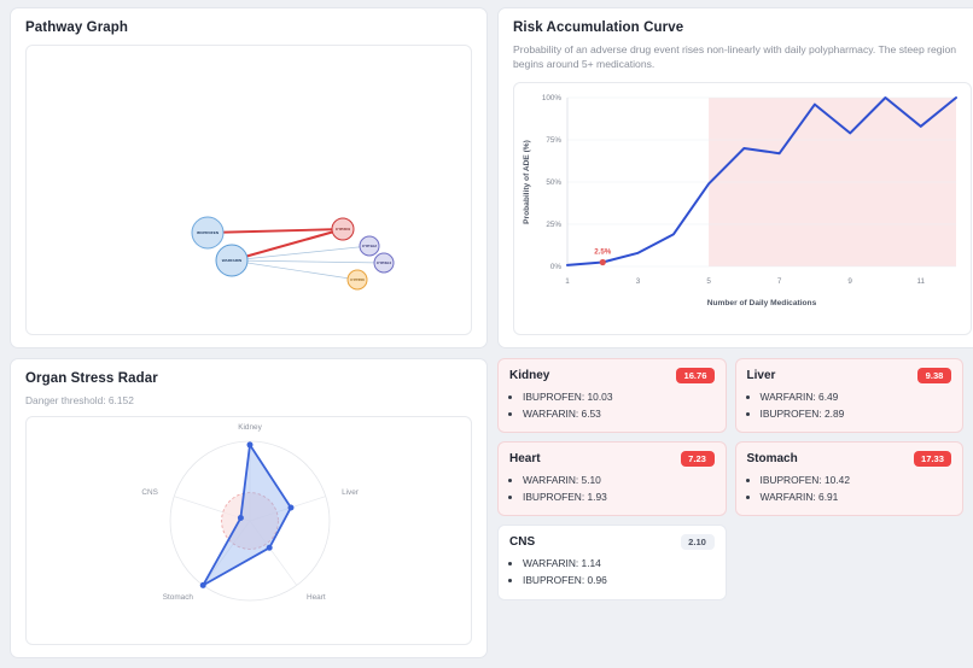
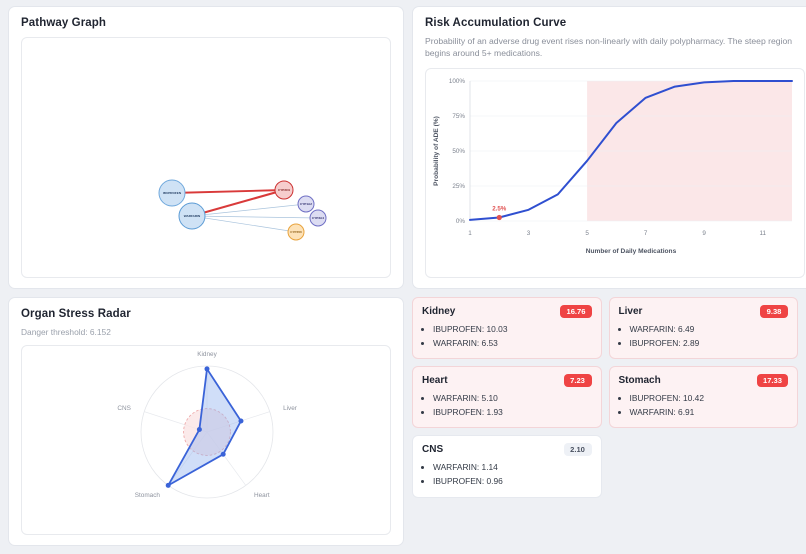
5: 49% -> 43%
7: 67% -> 88%
9: 79% -> 99%
11: 83% -> 100%
